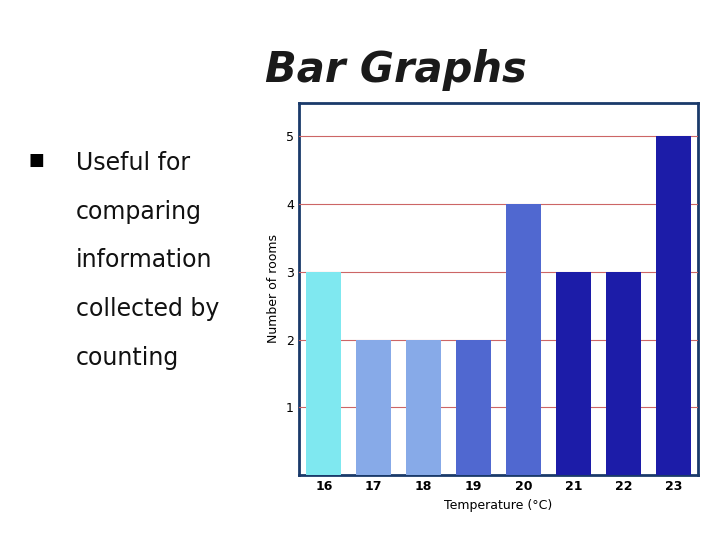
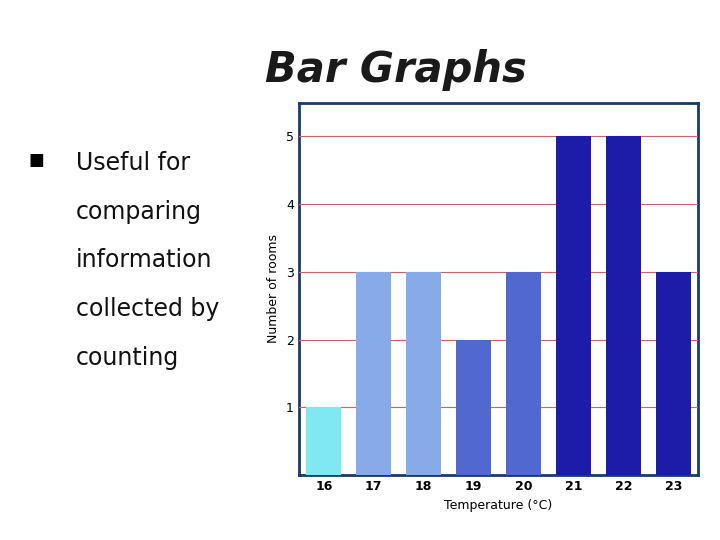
16: 3 -> 1
17: 2 -> 3
18: 2 -> 3
20: 4 -> 3
21: 3 -> 5
22: 3 -> 5
23: 5 -> 3
